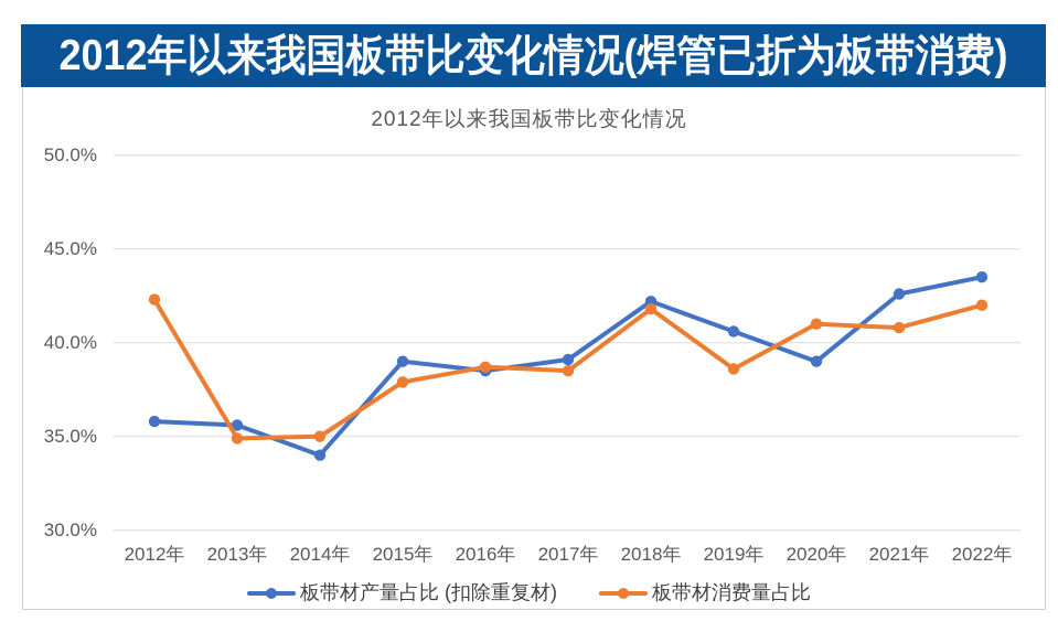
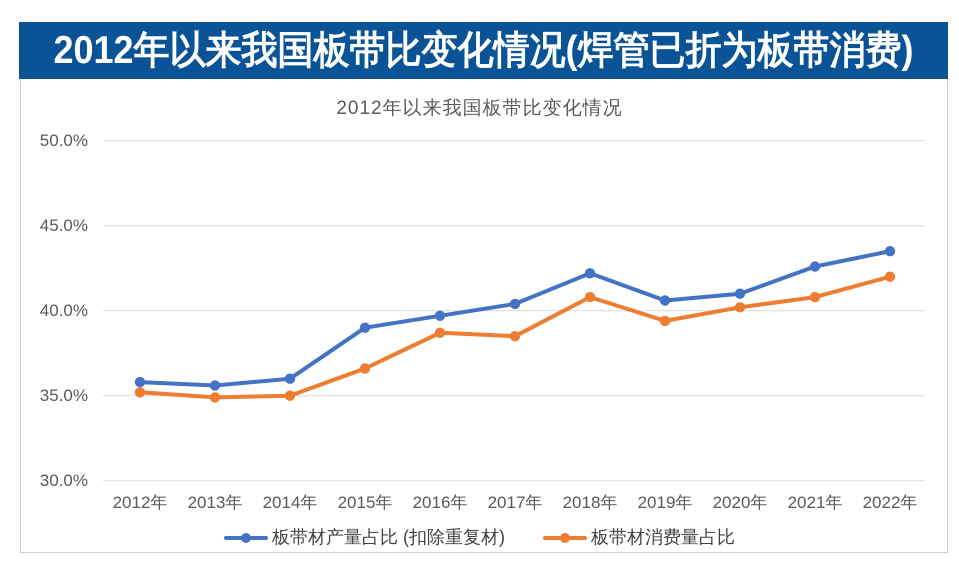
板带材消费量占比/2012年: 42.3% -> 35.2%
板带材产量占比 (扣除重复材)/2014年: 34.0% -> 36.0%
板带材消费量占比/2015年: 37.9% -> 36.6%
板带材产量占比 (扣除重复材)/2016年: 38.5% -> 39.7%
板带材产量占比 (扣除重复材)/2017年: 39.1% -> 40.4%
板带材消费量占比/2018年: 41.8% -> 40.8%
板带材消费量占比/2019年: 38.6% -> 39.4%
板带材产量占比 (扣除重复材)/2020年: 39.0% -> 41.0%
板带材消费量占比/2020年: 41.0% -> 40.2%
